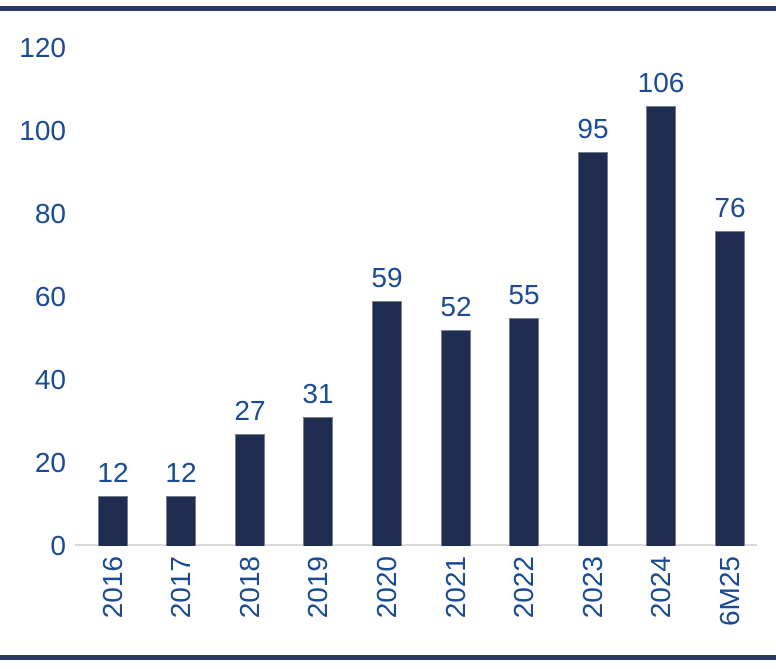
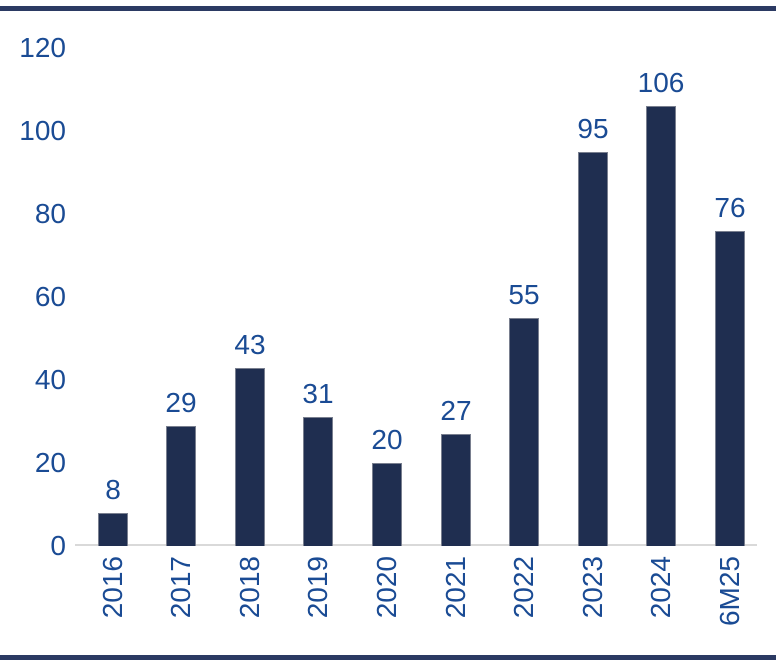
2016: 12 -> 8
2017: 12 -> 29
2018: 27 -> 43
2020: 59 -> 20
2021: 52 -> 27
